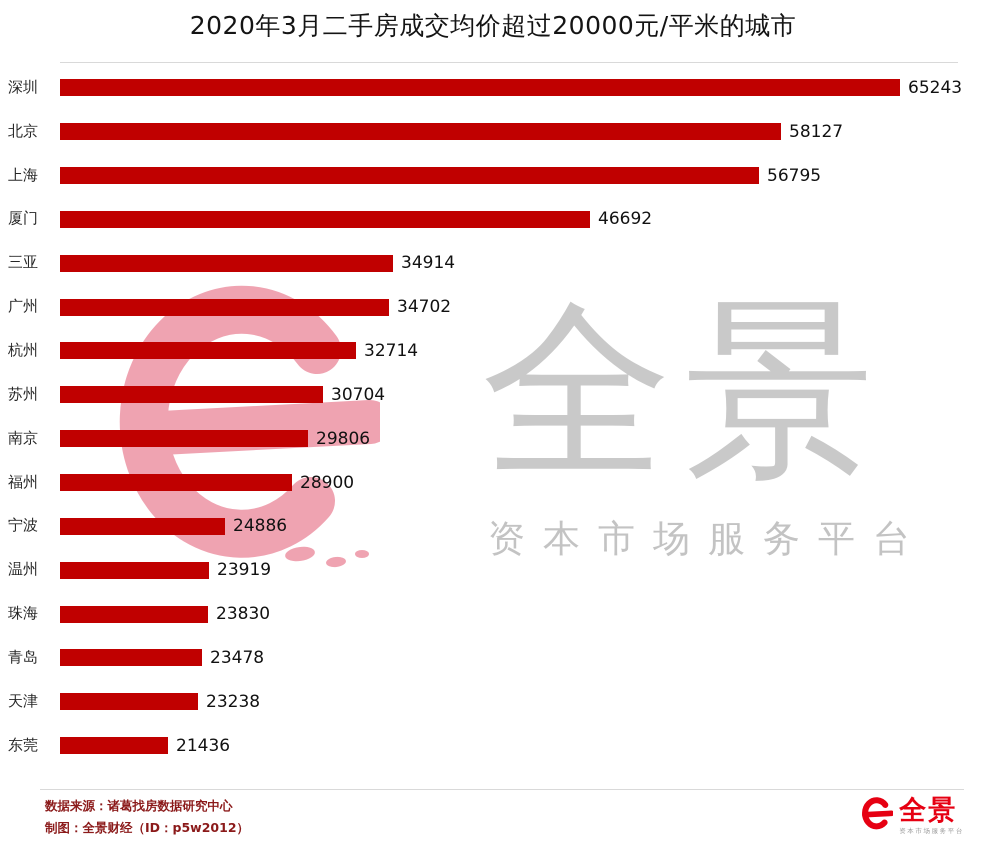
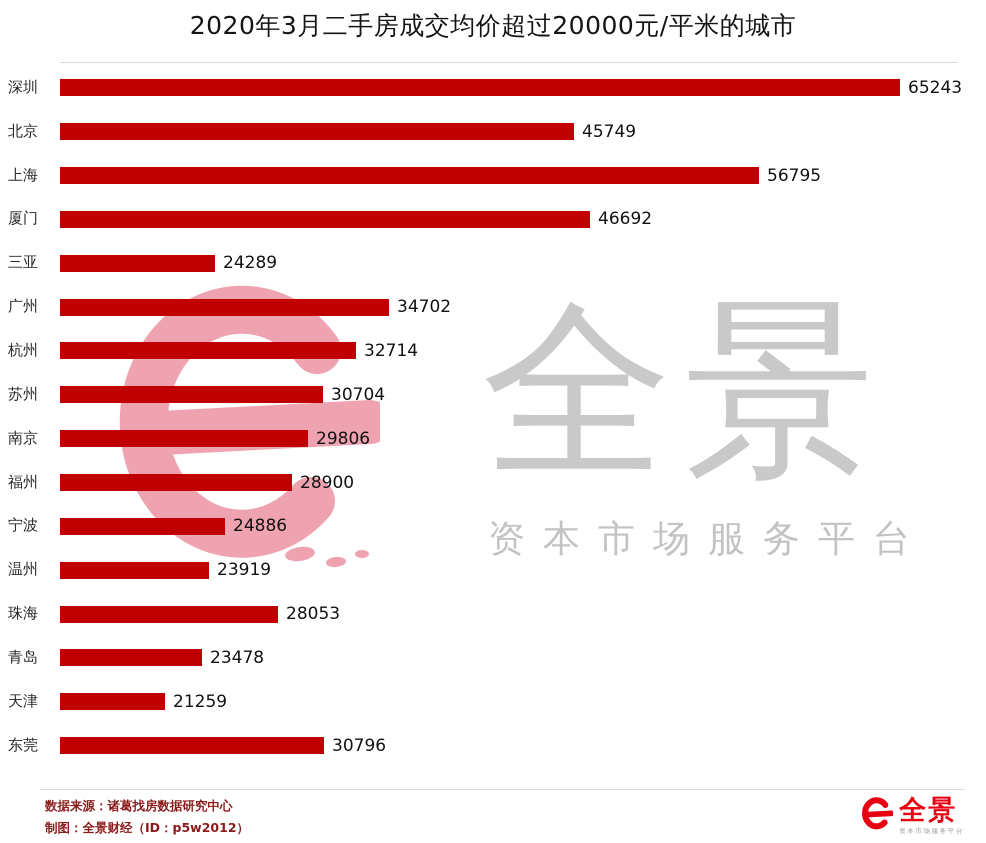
北京: 58127 -> 45749
三亚: 34914 -> 24289
珠海: 23830 -> 28053
天津: 23238 -> 21259
东莞: 21436 -> 30796
